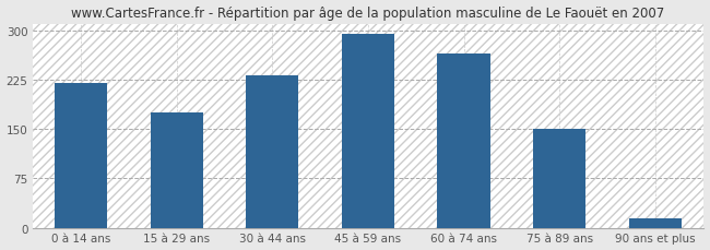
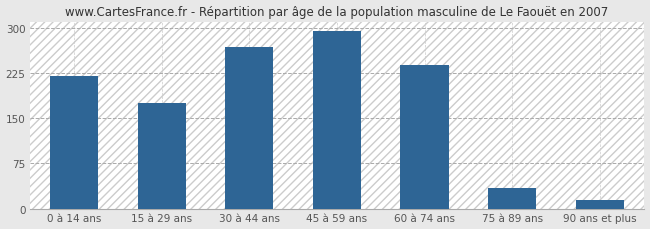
30 à 44 ans: 232 -> 268
60 à 74 ans: 265 -> 238
75 à 89 ans: 150 -> 34
